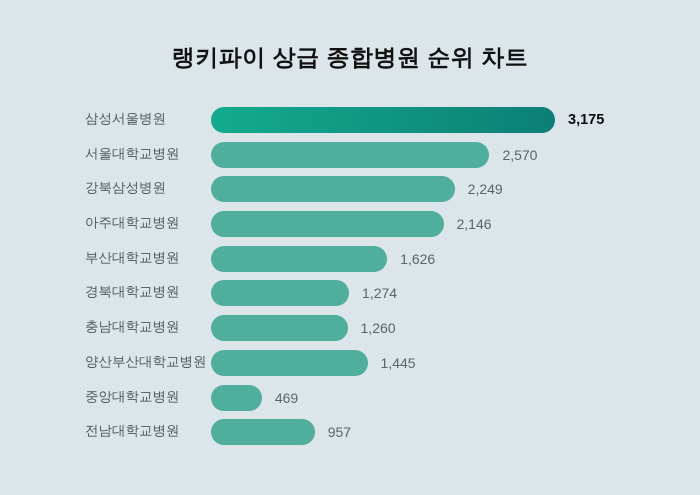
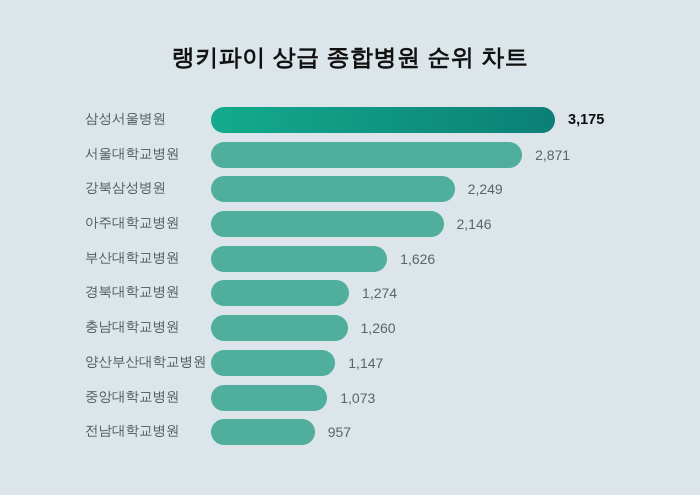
서울대학교병원: 2,570 -> 2,871
양산부산대학교병원: 1,445 -> 1,147
중앙대학교병원: 469 -> 1,073
